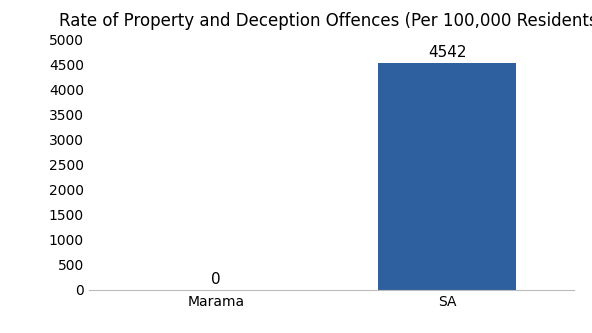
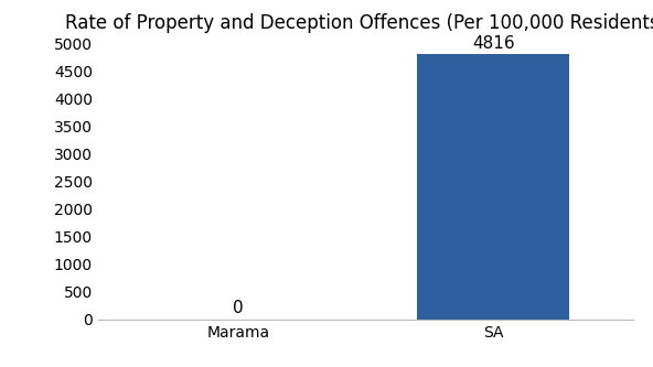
SA: 4542 -> 4816
